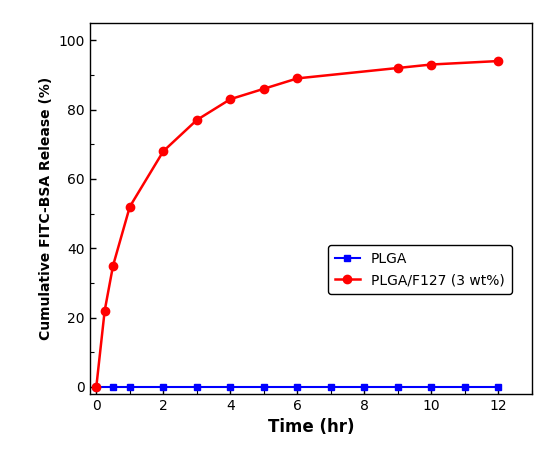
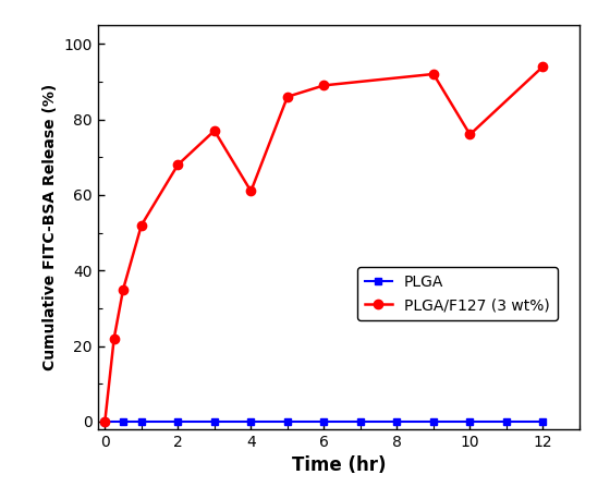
PLGA/F127 (3 wt%)/4: 83 -> 61
PLGA/F127 (3 wt%)/10: 93 -> 76
